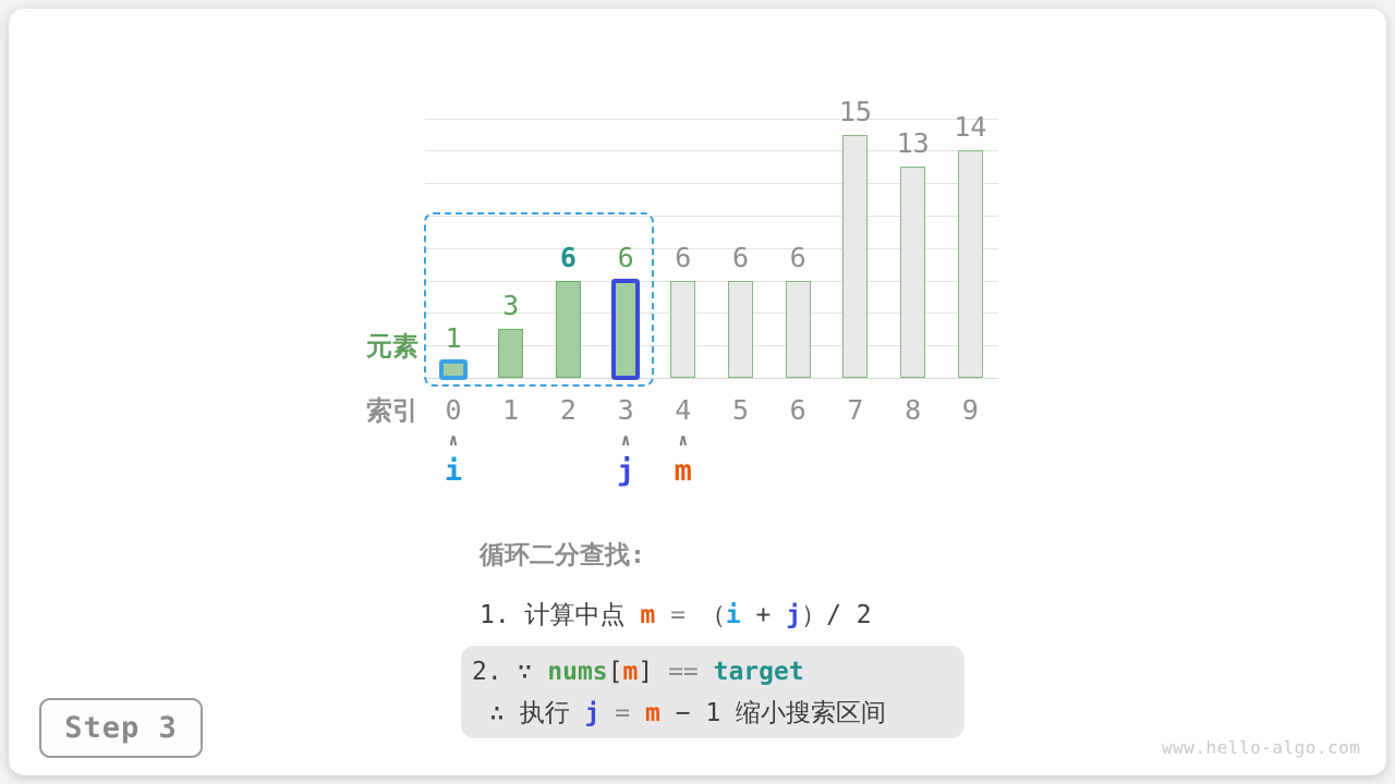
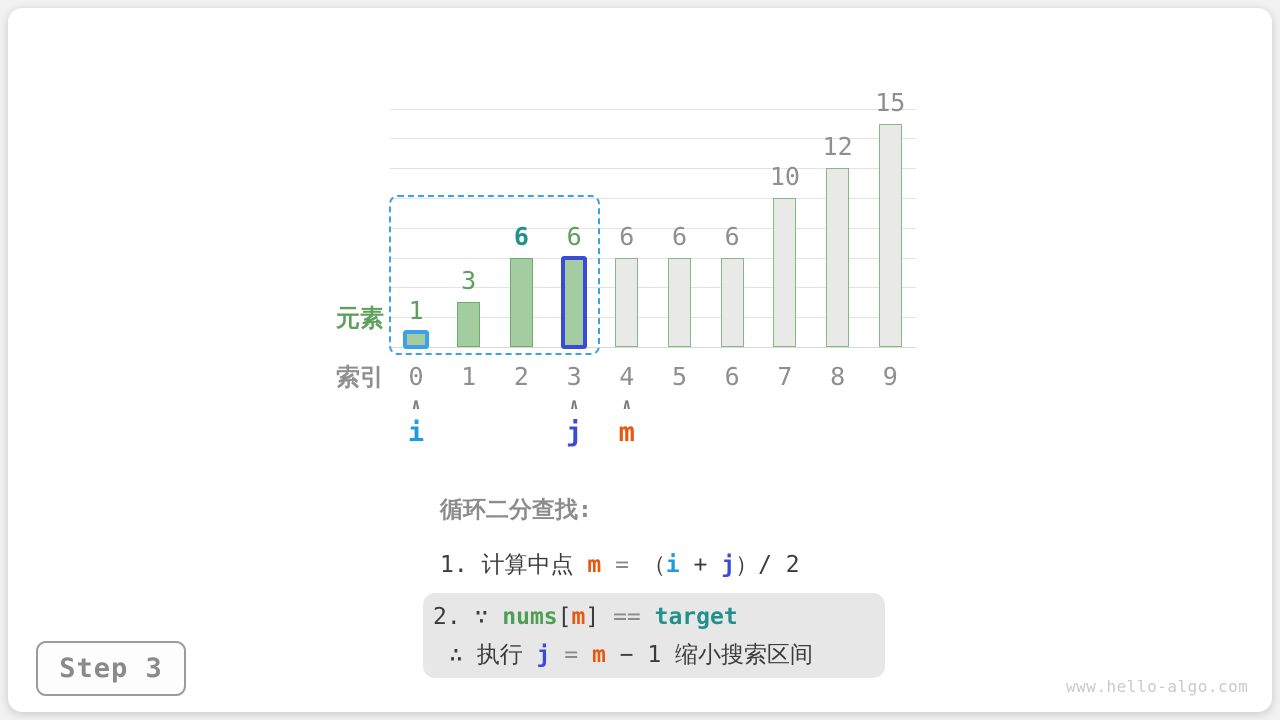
7: 15 -> 10
8: 13 -> 12
9: 14 -> 15
